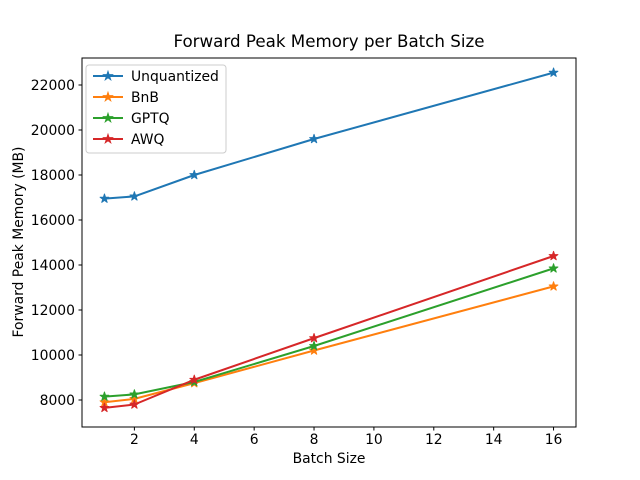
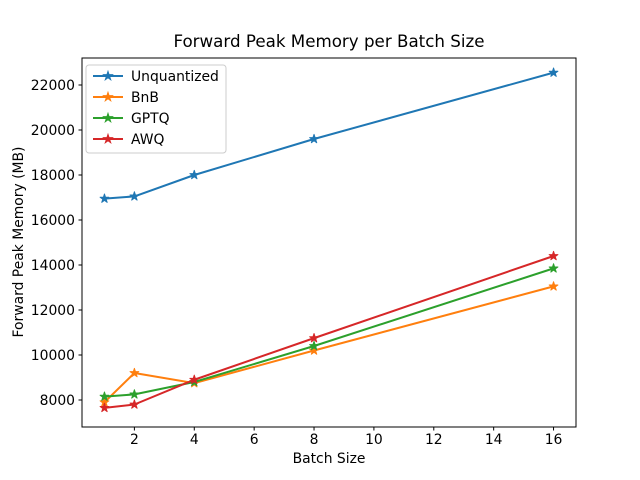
BnB/2: 8000 -> 9200
